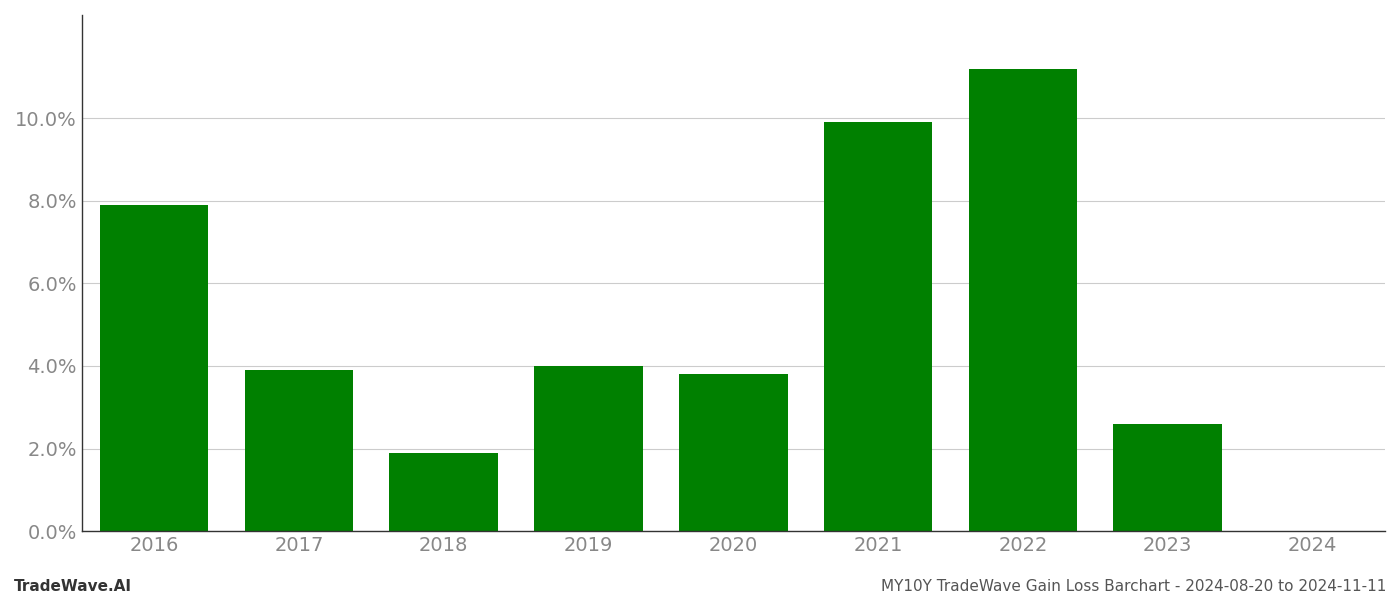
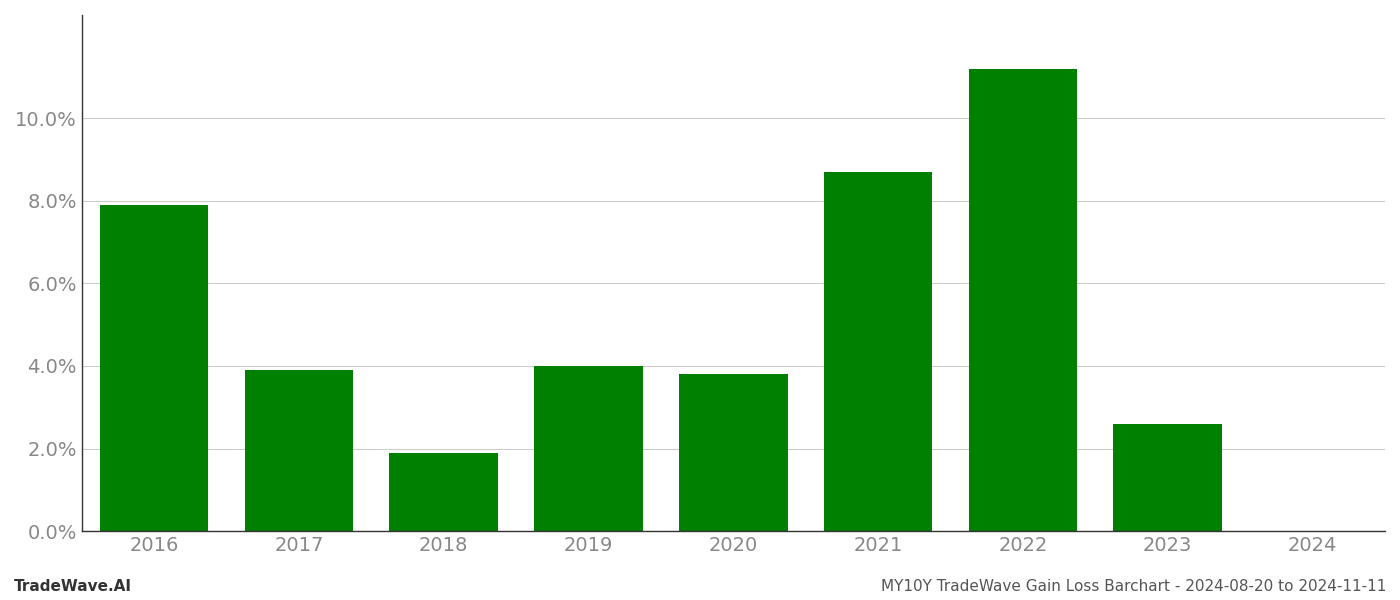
2021: 9.9% -> 8.7%
